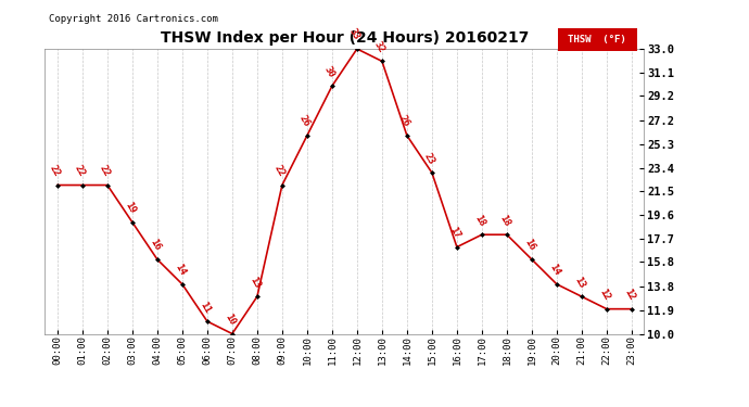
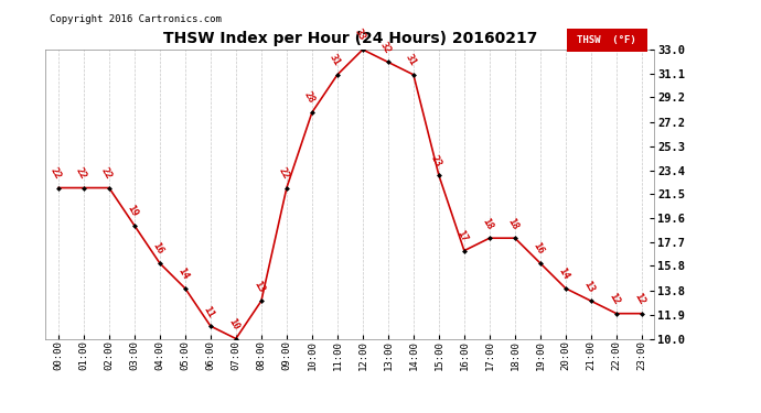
10:00: 26 -> 28
11:00: 30 -> 31
14:00: 26 -> 31
